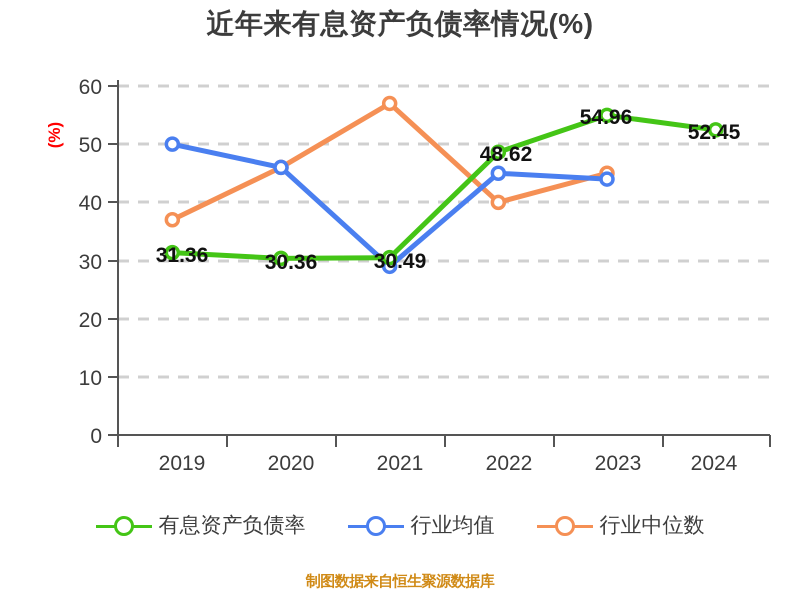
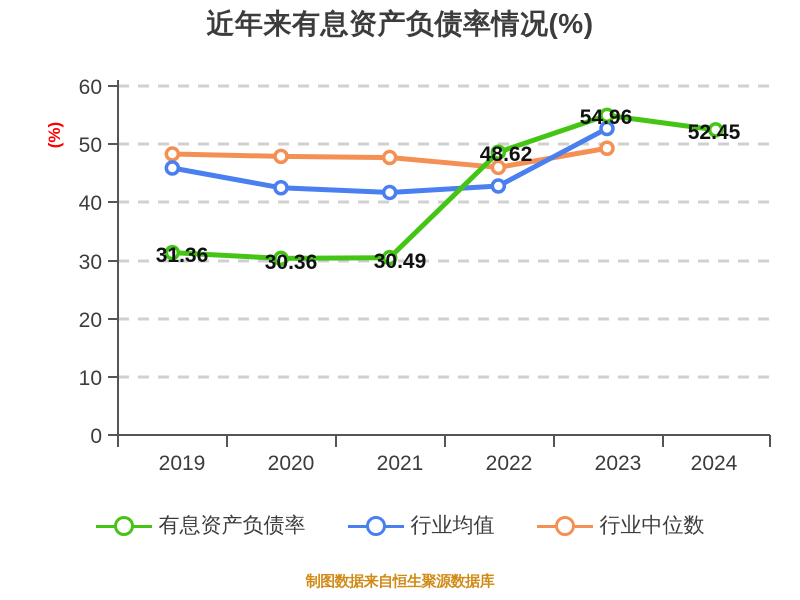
行业均值/2019: 50 -> 46
行业中位数/2019: 37 -> 48
行业均值/2020: 46 -> 42
行业中位数/2020: 46 -> 48
行业均值/2021: 29 -> 42
行业中位数/2021: 57 -> 48
行业均值/2022: 45 -> 43
行业中位数/2022: 40 -> 46
行业均值/2023: 44 -> 53
行业中位数/2023: 45 -> 49
